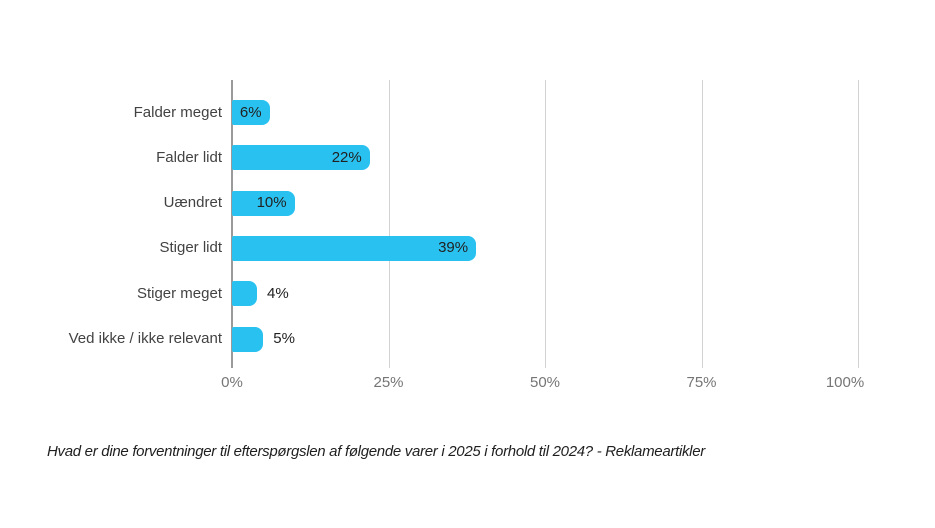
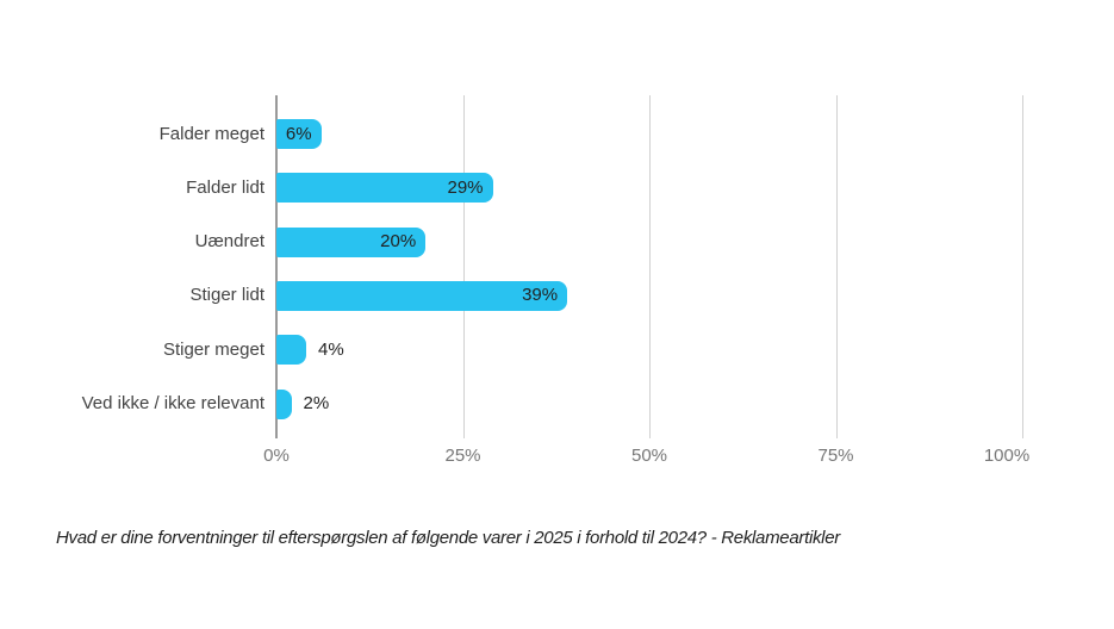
Falder lidt: 22% -> 29%
Uændret: 10% -> 20%
Ved ikke / ikke relevant: 5% -> 2%
